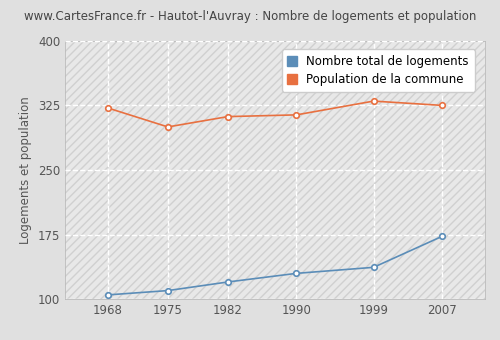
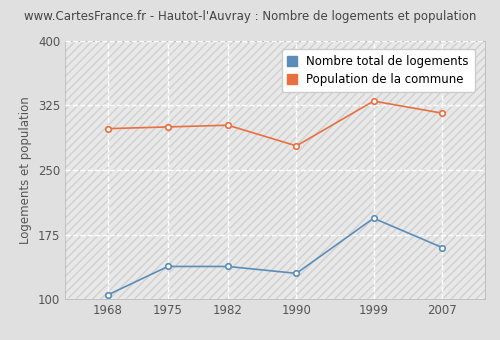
Population de la commune/1968: 322 -> 298
Nombre total de logements/1975: 110 -> 138
Nombre total de logements/1982: 120 -> 138
Population de la commune/1982: 312 -> 302
Population de la commune/1990: 314 -> 278
Nombre total de logements/1999: 137 -> 194
Nombre total de logements/2007: 173 -> 160
Population de la commune/2007: 325 -> 316
